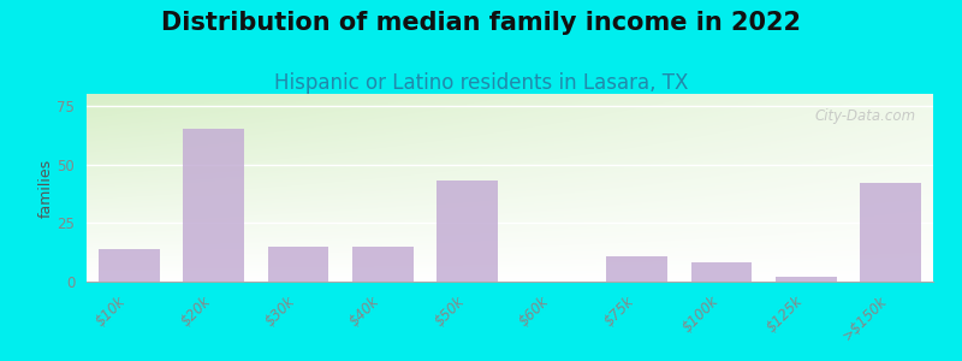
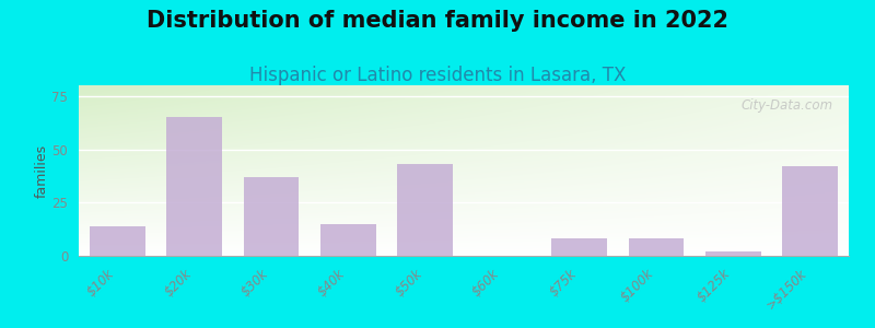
$30k: 15 -> 37
$75k: 11 -> 8
